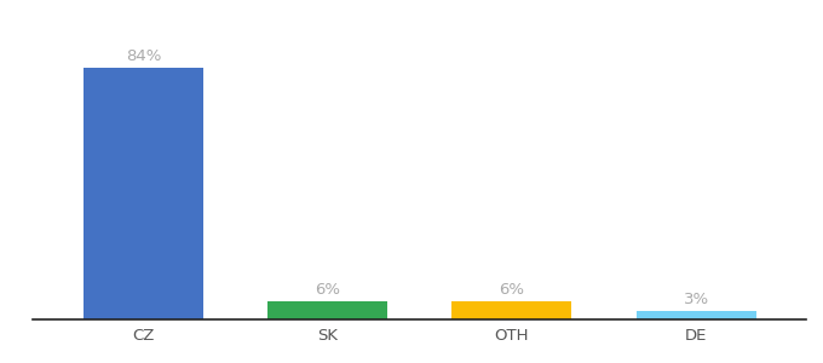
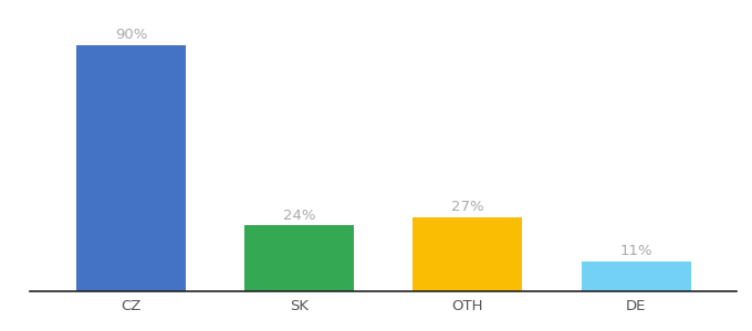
CZ: 84% -> 90%
SK: 6% -> 24%
OTH: 6% -> 27%
DE: 3% -> 11%
